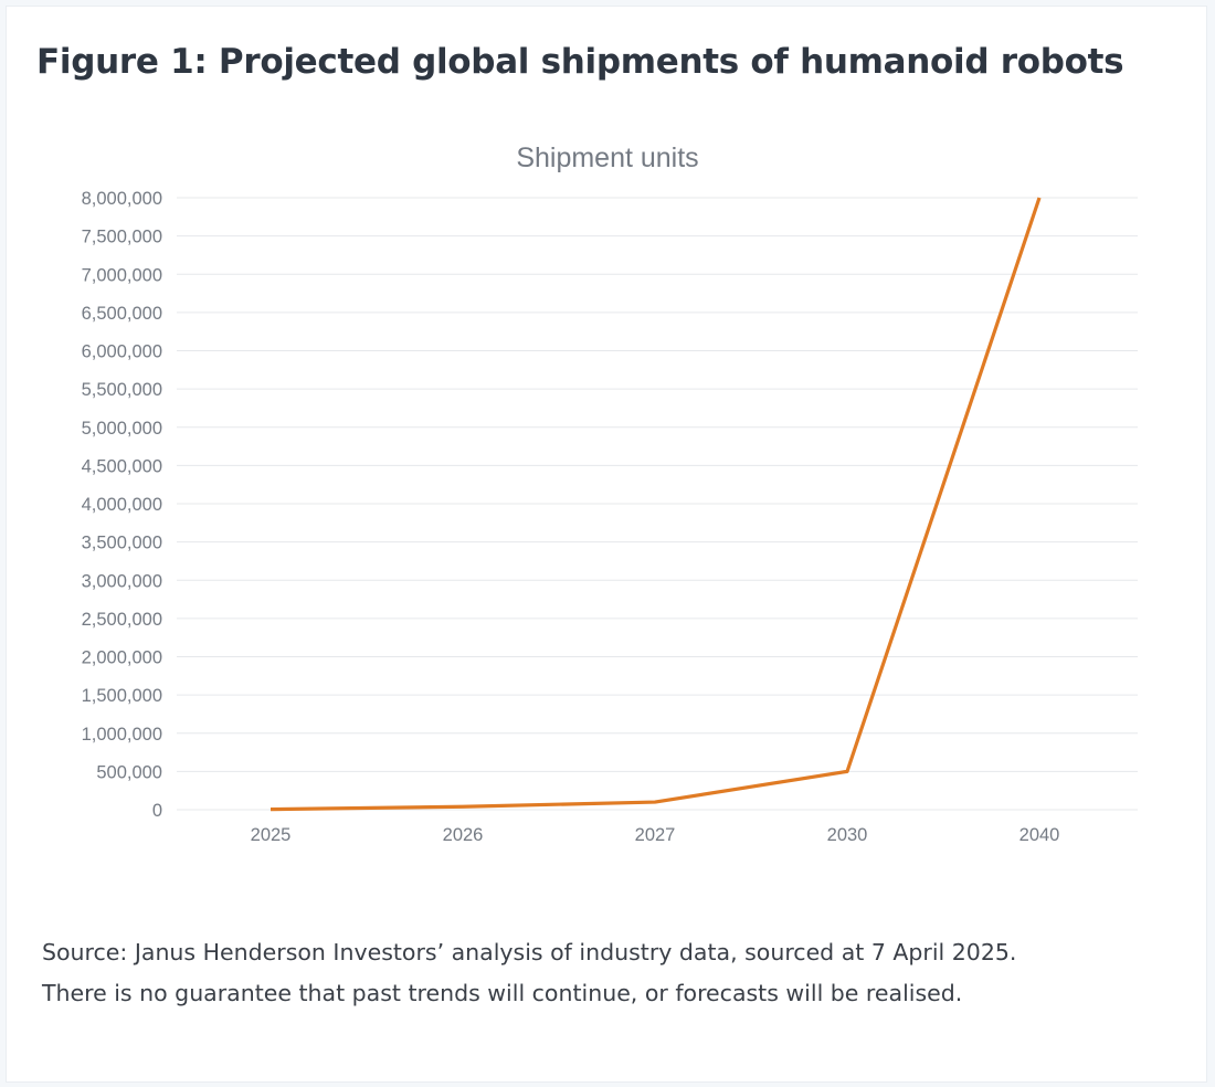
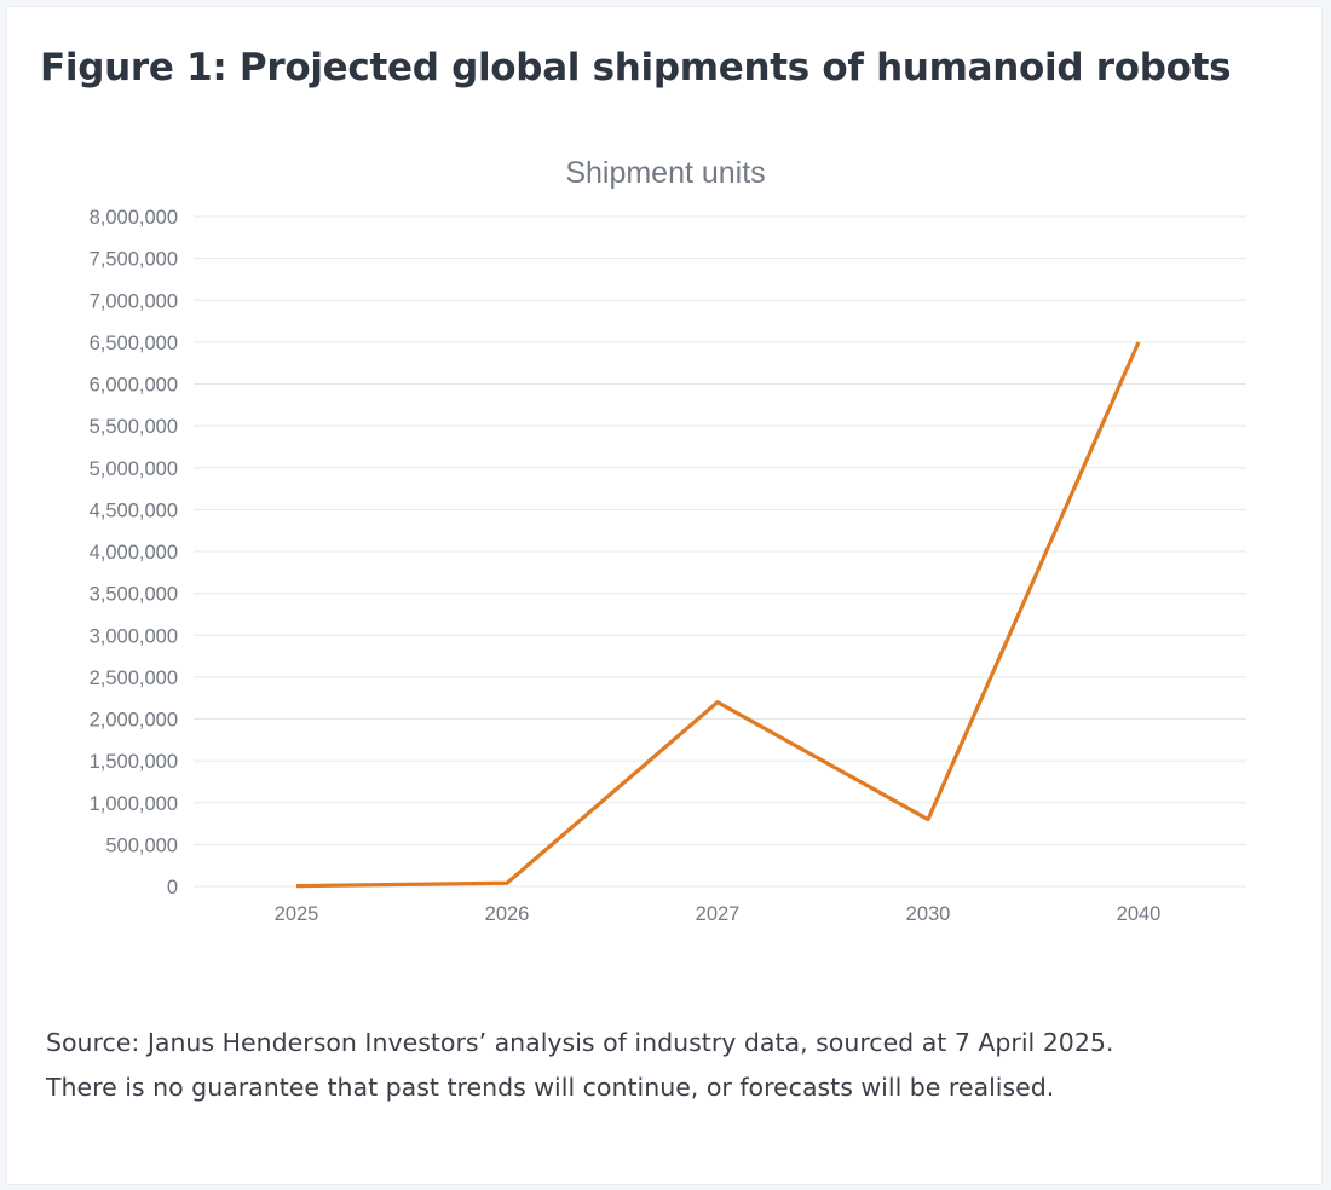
2027: 100000 -> 2200000
2030: 500000 -> 800000
2040: 8000000 -> 6500000
